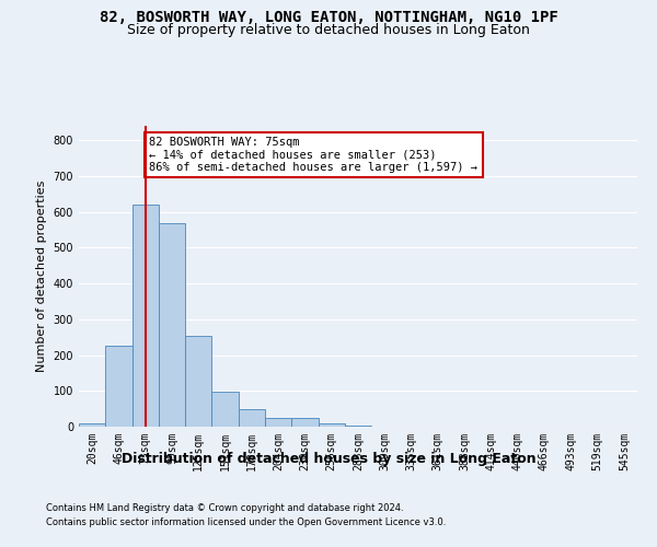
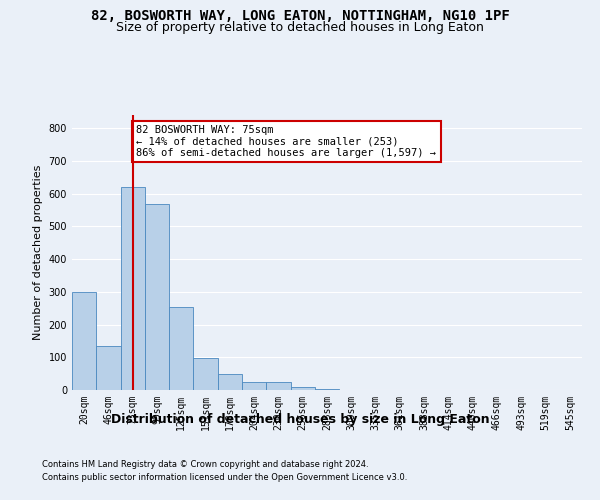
20sqm: 10 -> 300
46sqm: 225 -> 135
